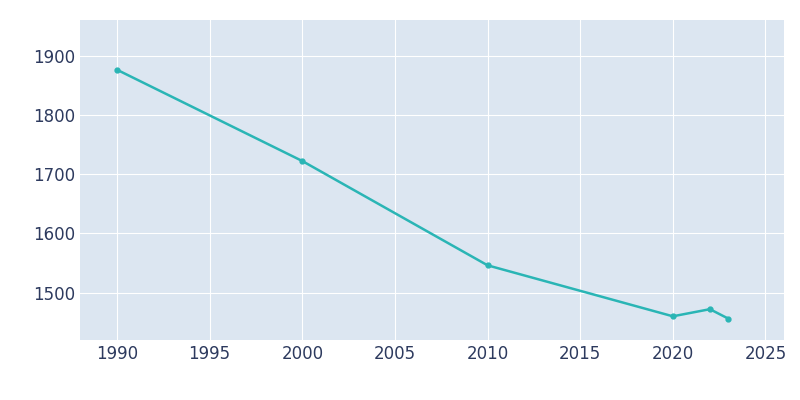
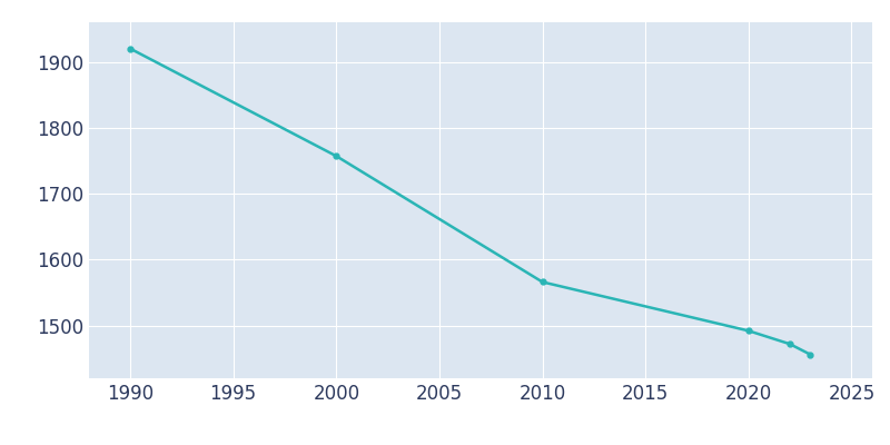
1990: 1876 -> 1920
2000: 1722 -> 1757
2010: 1546 -> 1566
2020: 1460 -> 1492
